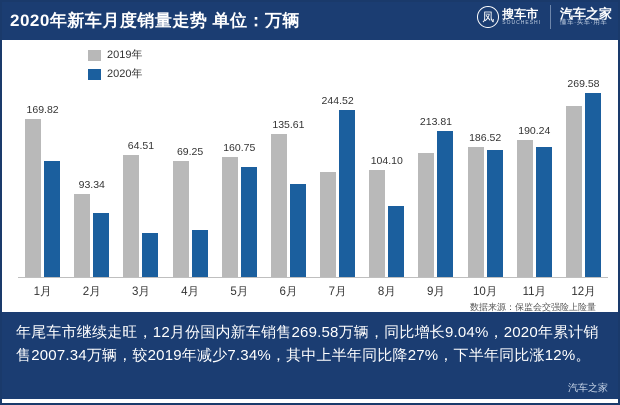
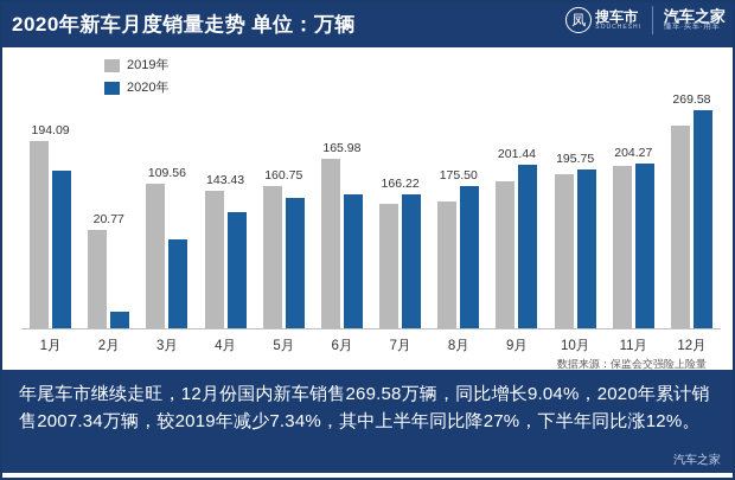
2020年/1月: 169.82 -> 194.09
2020年/2月: 93.34 -> 20.77
2020年/3月: 64.51 -> 109.56
2020年/4月: 69.25 -> 143.43
2020年/6月: 135.61 -> 165.98
2020年/7月: 244.52 -> 166.22
2020年/8月: 104.10 -> 175.50
2020年/9月: 213.81 -> 201.44
2020年/10月: 186.52 -> 195.75
2020年/11月: 190.24 -> 204.27
